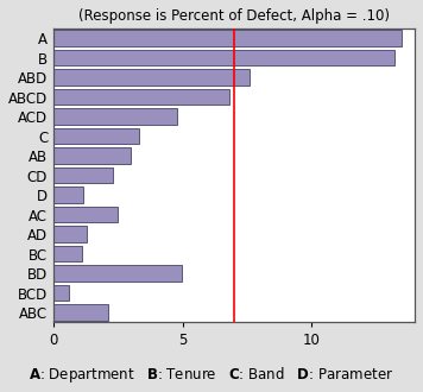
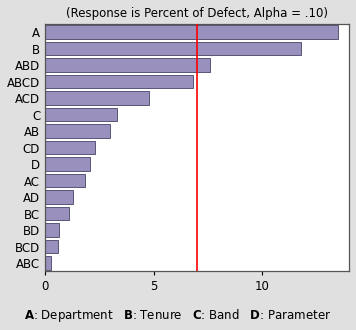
B: 13.20 -> 11.80
D: 1.15 -> 2.05
AC: 2.50 -> 1.85
BD: 4.95 -> 0.65
ABC: 2.10 -> 0.28
